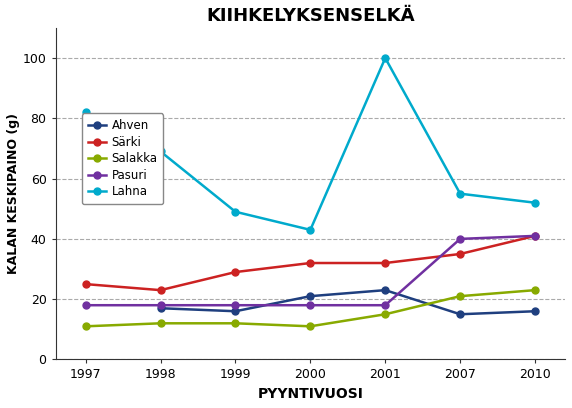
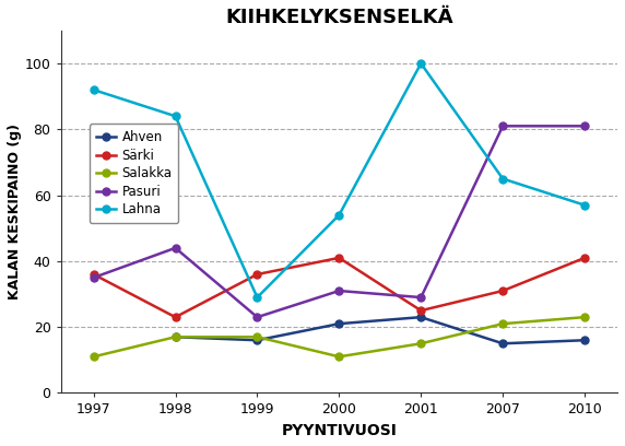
Särki/1997: 25 -> 36
Pasuri/1997: 18 -> 35
Lahna/1997: 82 -> 92
Salakka/1998: 12 -> 17
Pasuri/1998: 18 -> 44
Lahna/1998: 69 -> 84
Särki/1999: 29 -> 36
Salakka/1999: 12 -> 17
Pasuri/1999: 18 -> 23
Lahna/1999: 49 -> 29
Särki/2000: 32 -> 41
Pasuri/2000: 18 -> 31
Lahna/2000: 43 -> 54
Särki/2001: 32 -> 25
Pasuri/2001: 18 -> 29
Särki/2007: 35 -> 31
Pasuri/2007: 40 -> 81
Lahna/2007: 55 -> 65
Pasuri/2010: 41 -> 81
Lahna/2010: 52 -> 57
